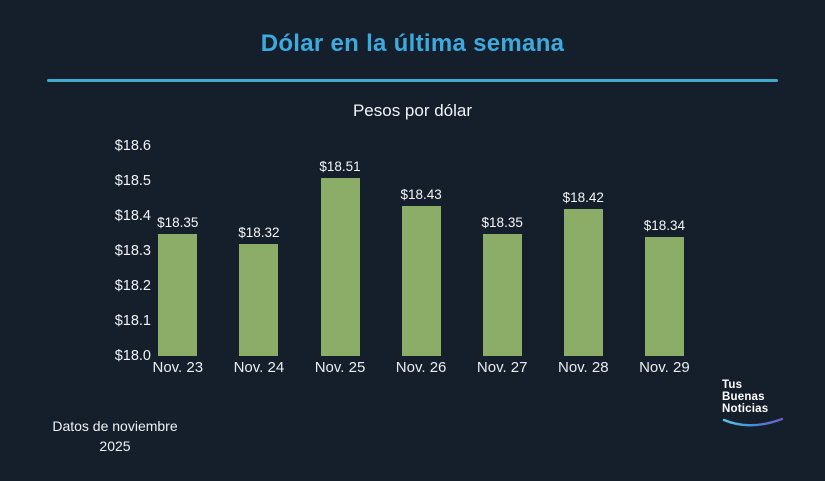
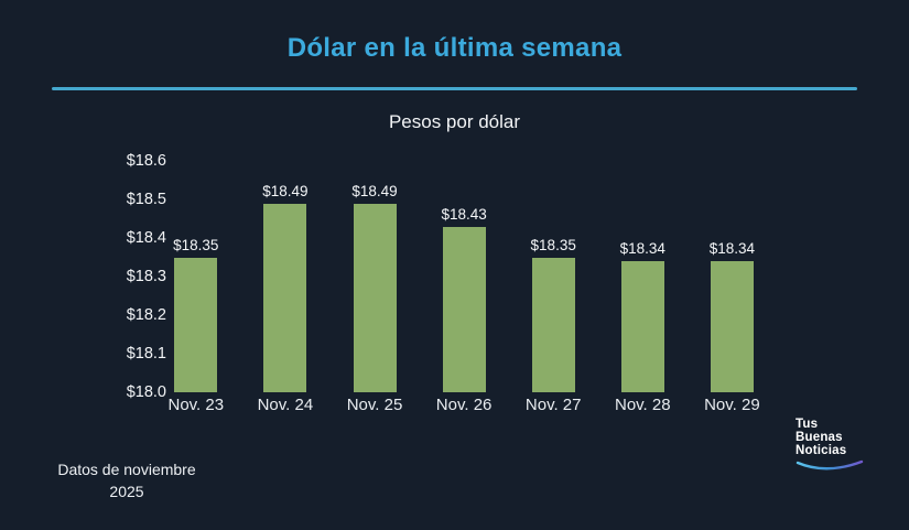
Nov. 24: $18.32 -> $18.49
Nov. 25: $18.51 -> $18.49
Nov. 28: $18.42 -> $18.34
